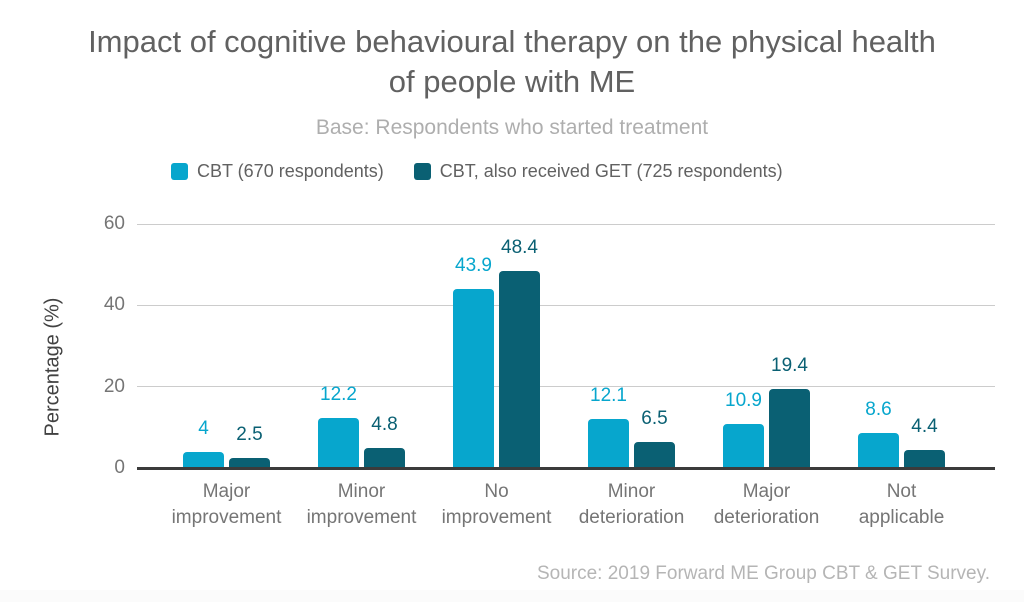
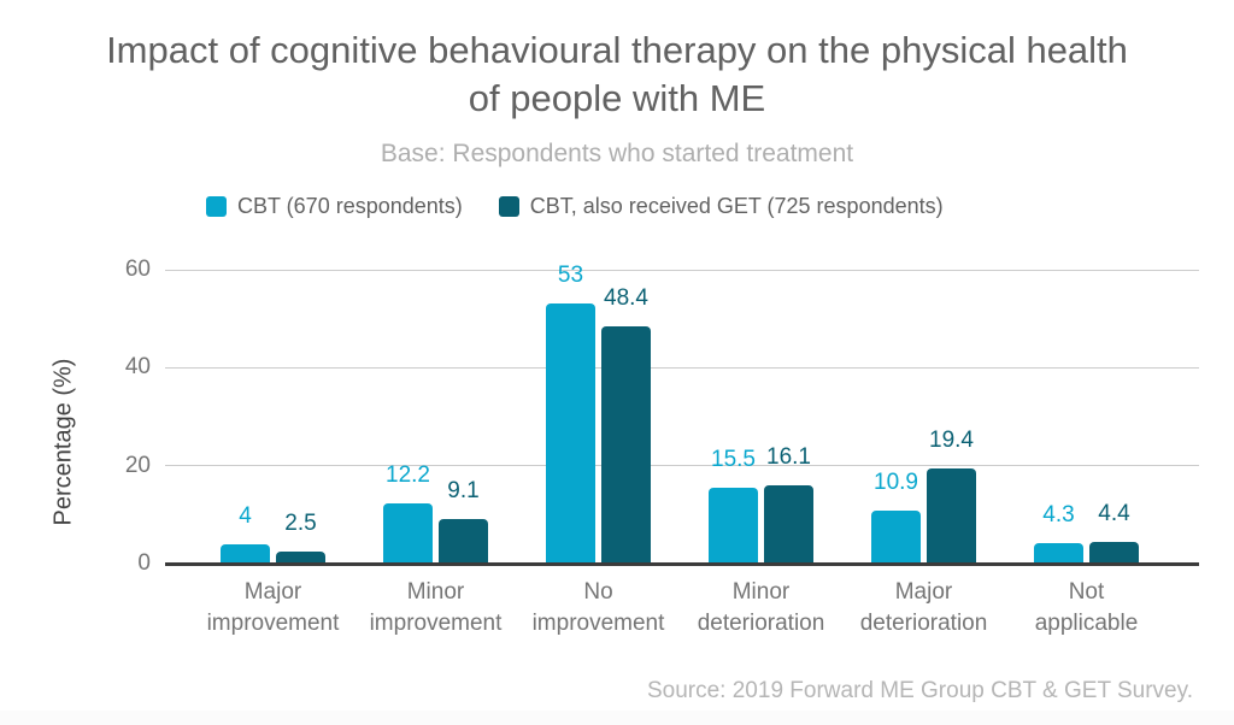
CBT, also received GET (725 respondents)/Minor improvement: 4.8 -> 9.1
CBT (670 respondents)/No improvement: 43.9 -> 53
CBT (670 respondents)/Minor deterioration: 12.1 -> 15.5
CBT, also received GET (725 respondents)/Minor deterioration: 6.5 -> 16.1
CBT (670 respondents)/Not applicable: 8.6 -> 4.3
